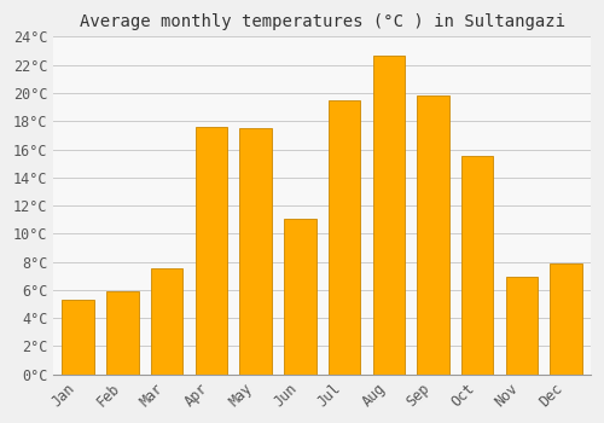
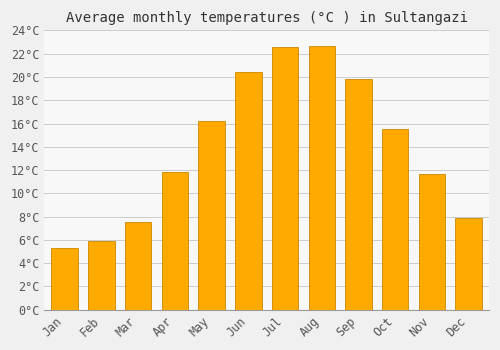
Apr: 17.6°C -> 11.8°C
May: 17.5°C -> 16.2°C
Jun: 11.1°C -> 20.4°C
Jul: 19.5°C -> 22.6°C
Nov: 6.9°C -> 11.7°C
